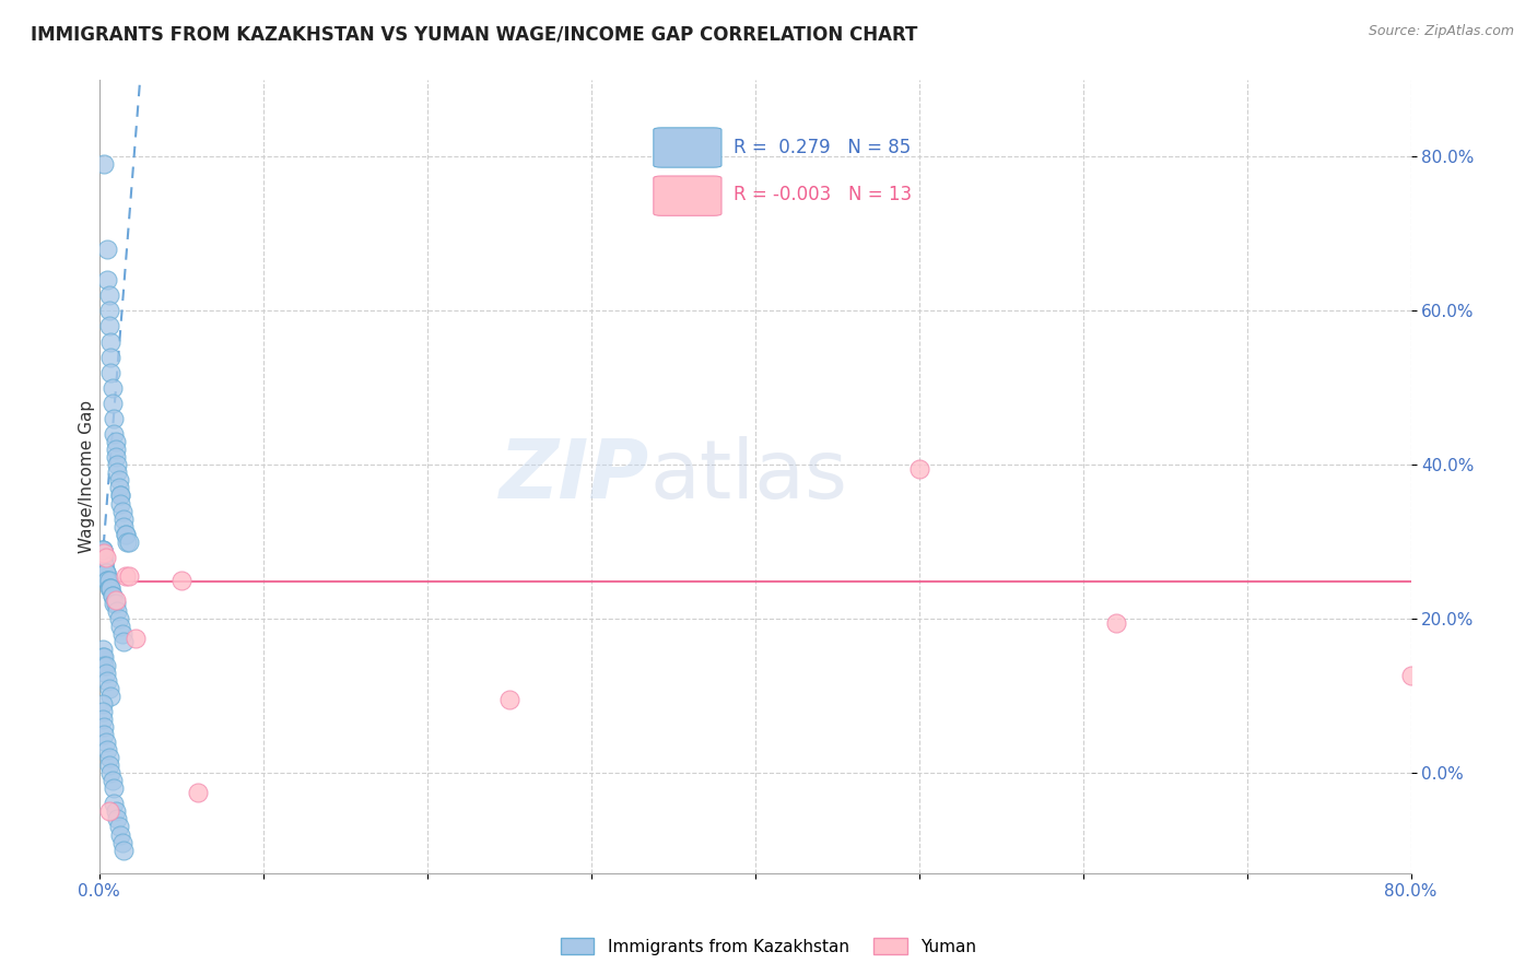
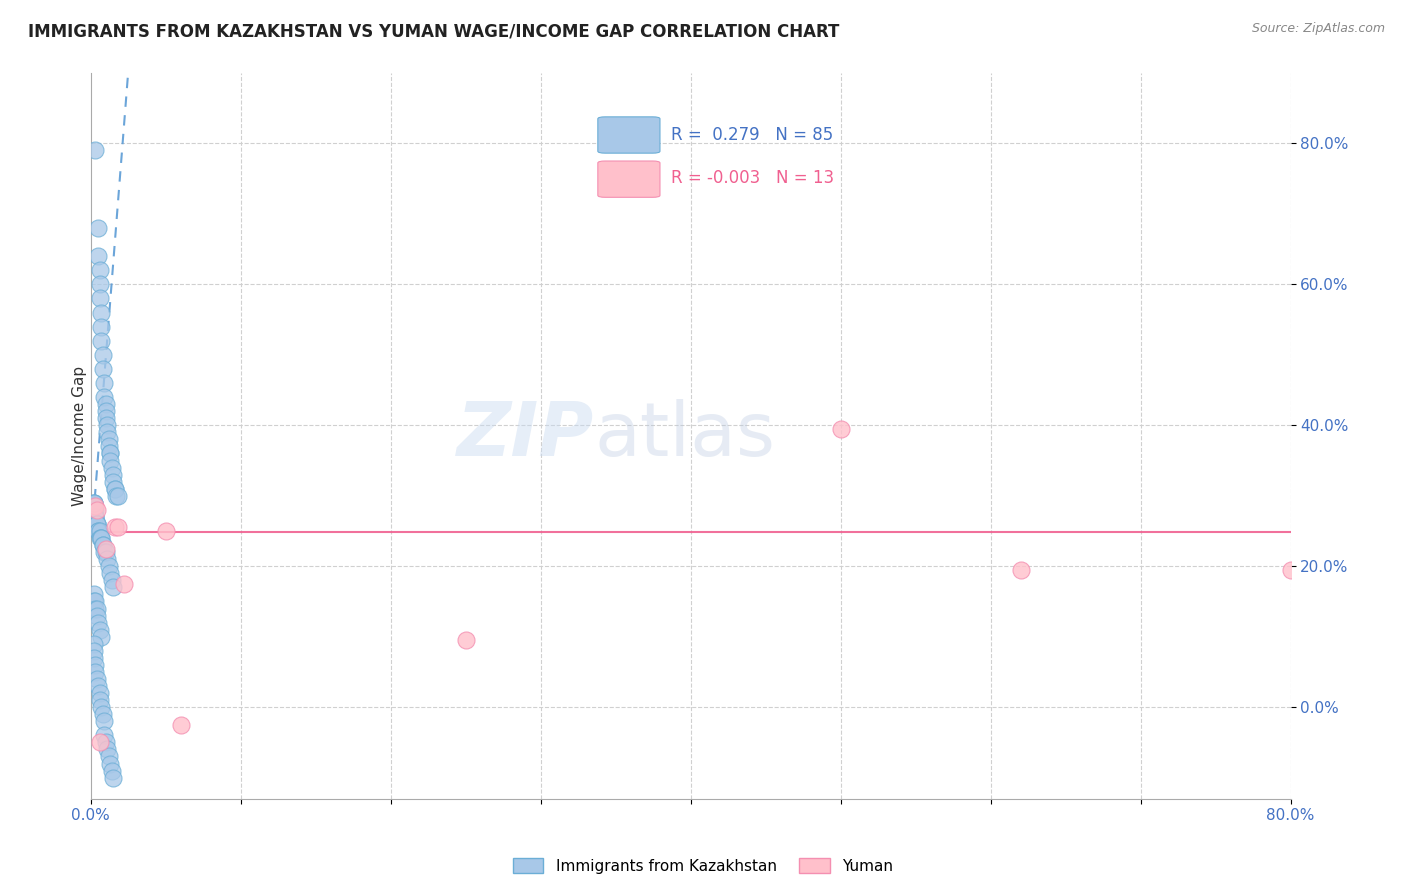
Yuman/80.0%: 12.6% -> 19.5%
